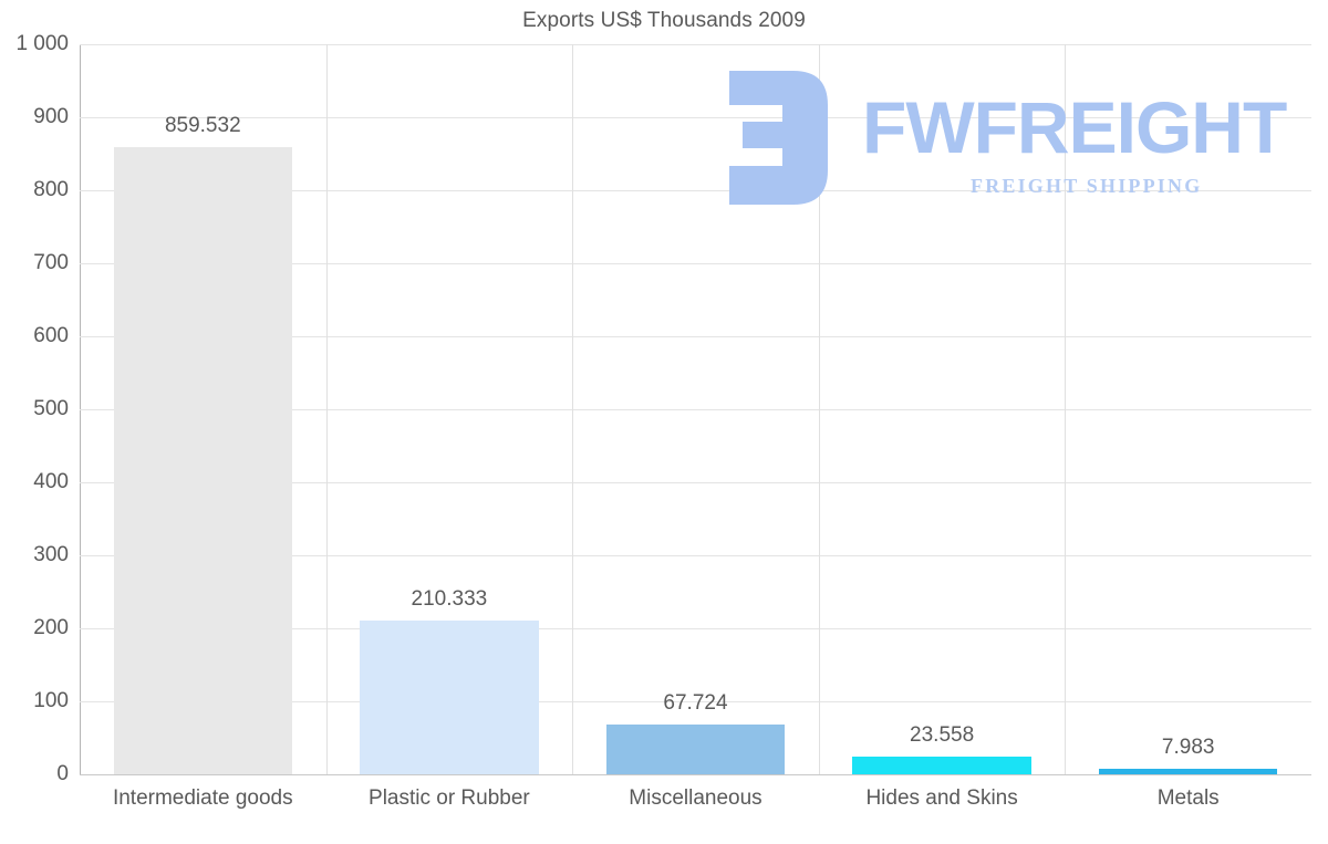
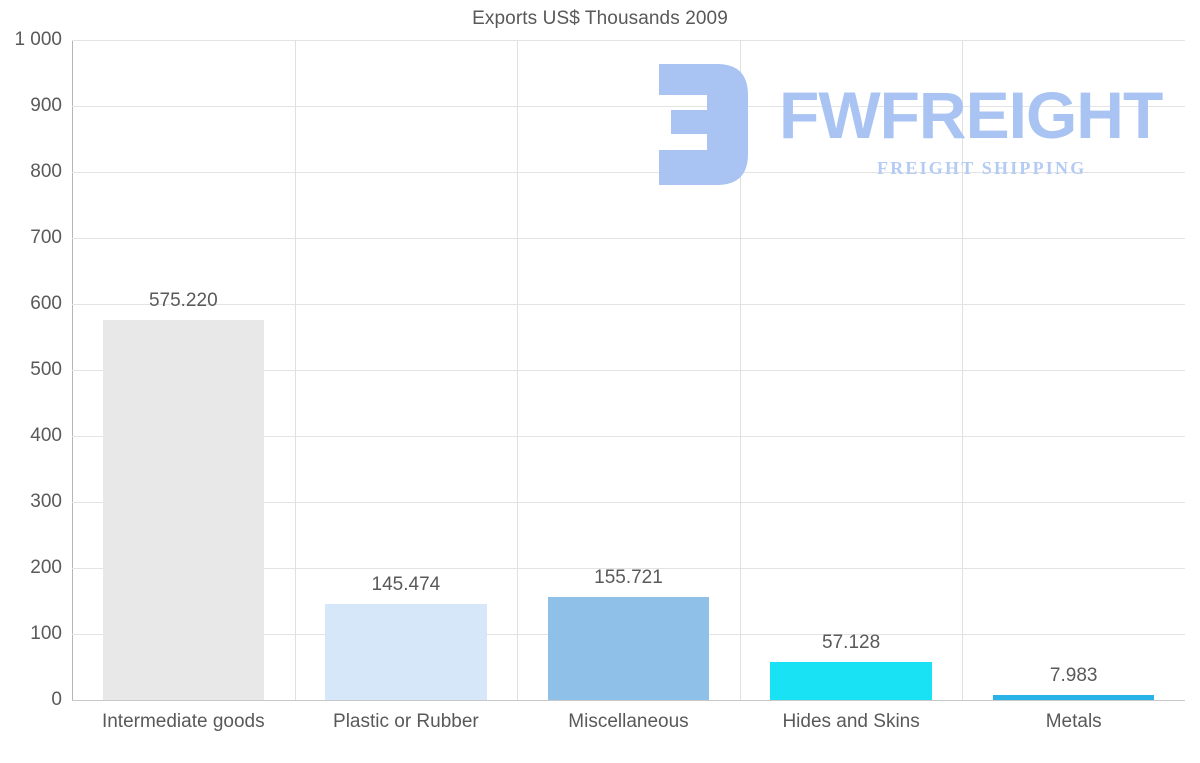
Intermediate goods: 859.532 -> 575.220
Plastic or Rubber: 210.333 -> 145.474
Miscellaneous: 67.724 -> 155.721
Hides and Skins: 23.558 -> 57.128
